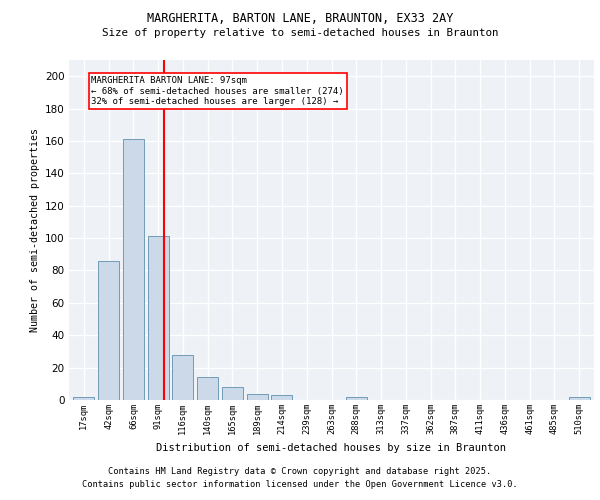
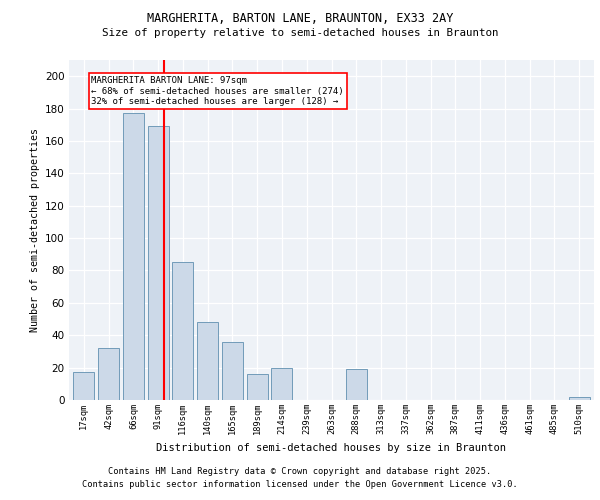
17sqm: 2 -> 17
42sqm: 86 -> 32
66sqm: 161 -> 177
91sqm: 101 -> 169
116sqm: 28 -> 85
140sqm: 14 -> 48
165sqm: 8 -> 36
189sqm: 4 -> 16
214sqm: 3 -> 20
288sqm: 2 -> 19
